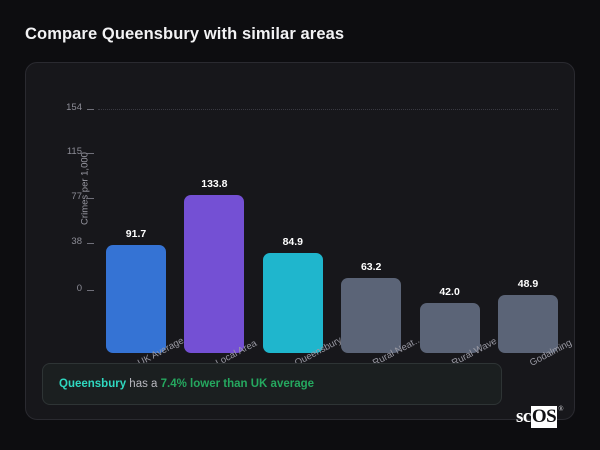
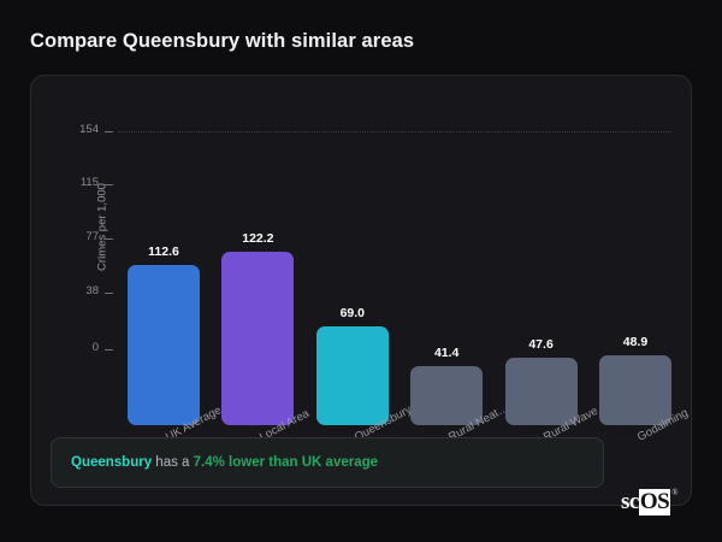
UK Average: 91.7 -> 112.6
Local Area: 133.8 -> 122.2
Queensbury: 84.9 -> 69.0
Rural Neat…: 63.2 -> 41.4
Rural Wave…: 42.0 -> 47.6
